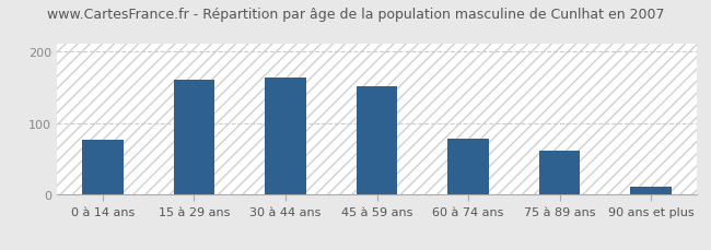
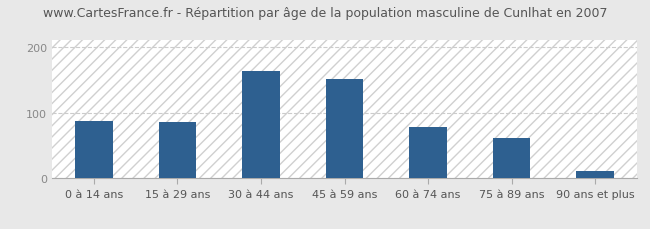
0 à 14 ans: 76 -> 88
15 à 29 ans: 160 -> 86
